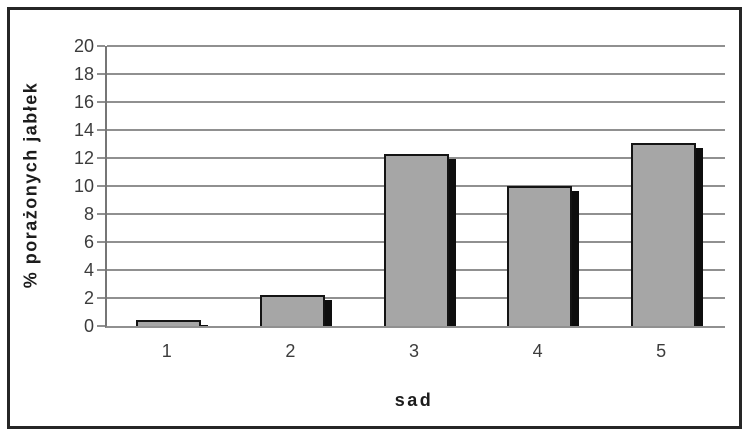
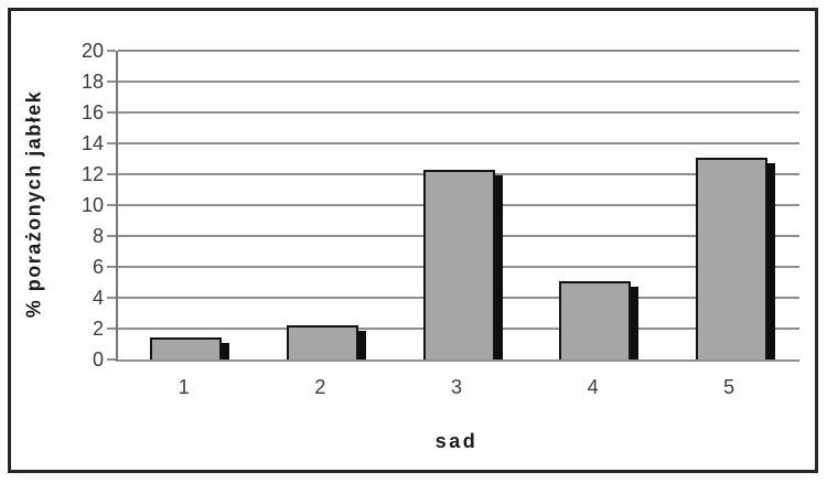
1: 0.4 -> 1.4
4: 10.0 -> 5.1
